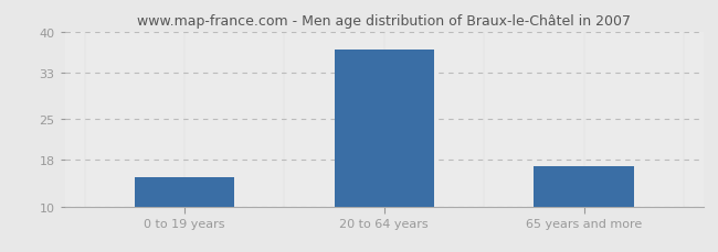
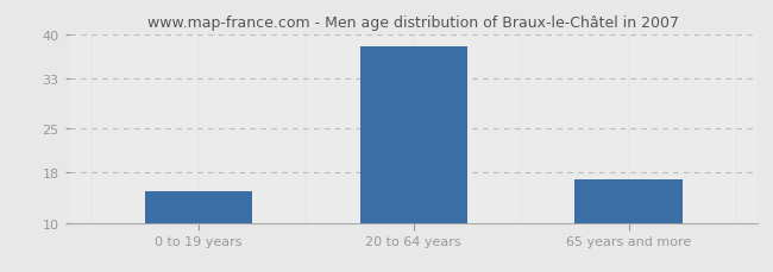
20 to 64 years: 37 -> 38
